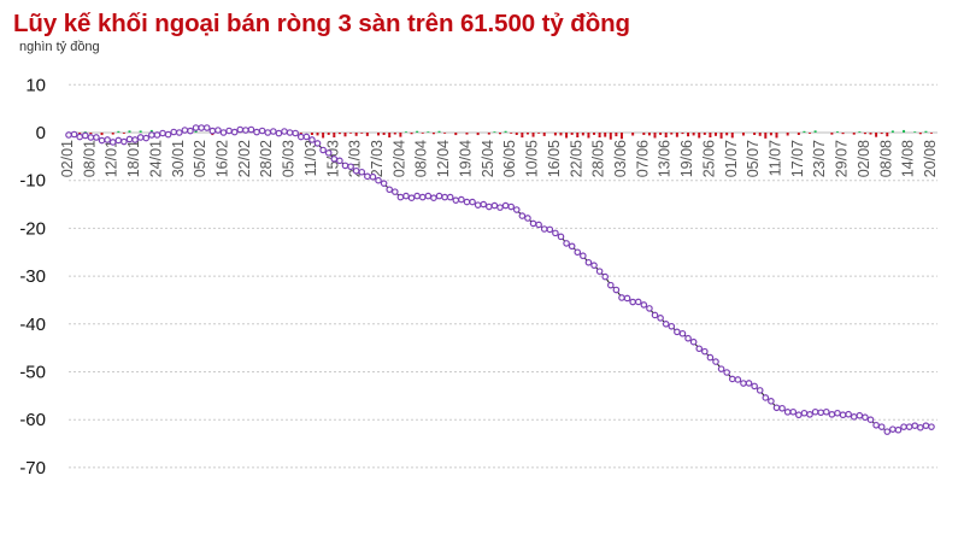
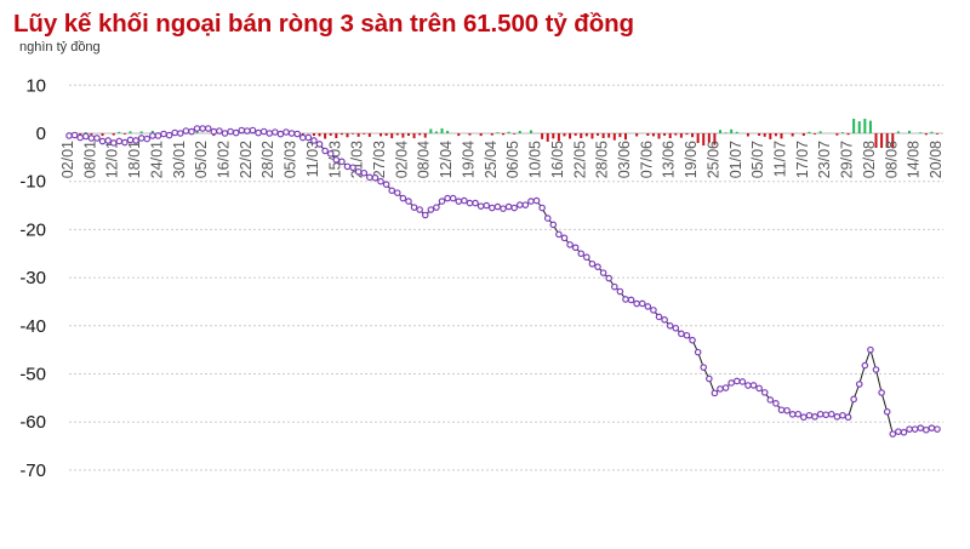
08/04: -14 -> -17
10/05: -19 -> -14
25/06: -47 -> -54
02/08: -60 -> -45
